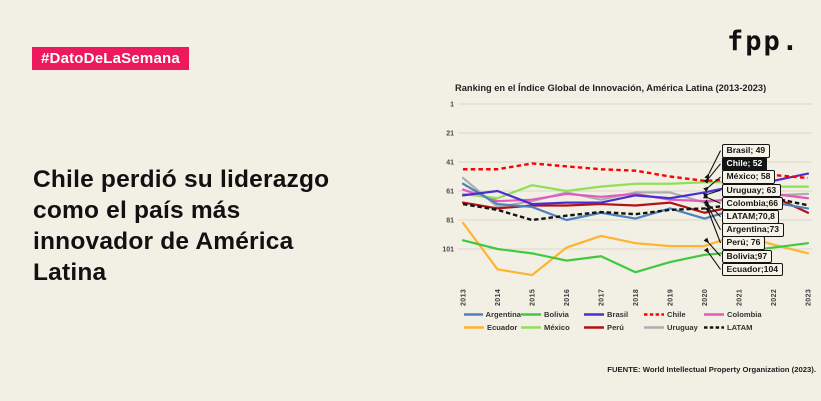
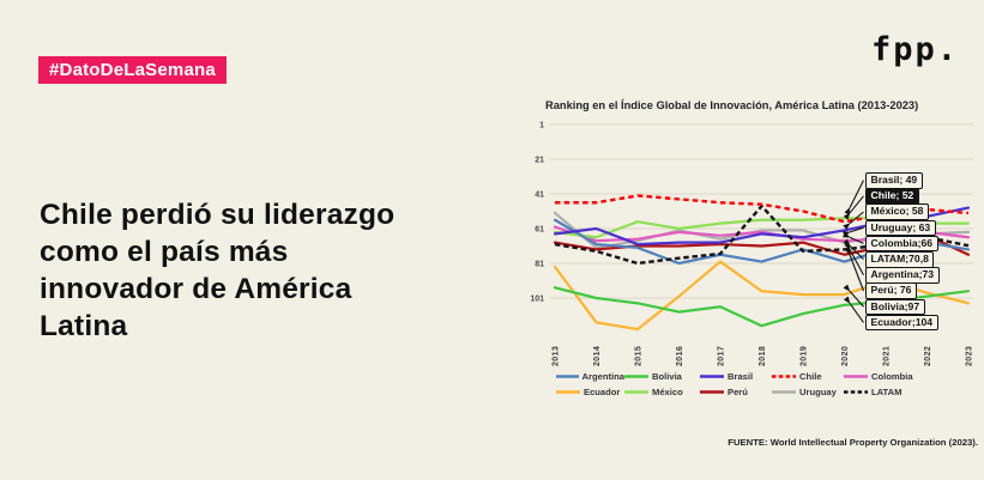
Ecuador/2017: 92 -> 80
LATAM/2018: 77 -> 48
Chile/2020: 54 -> 57
